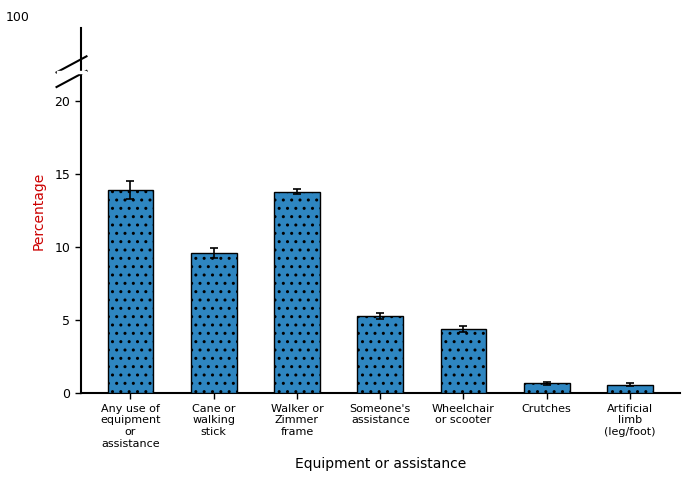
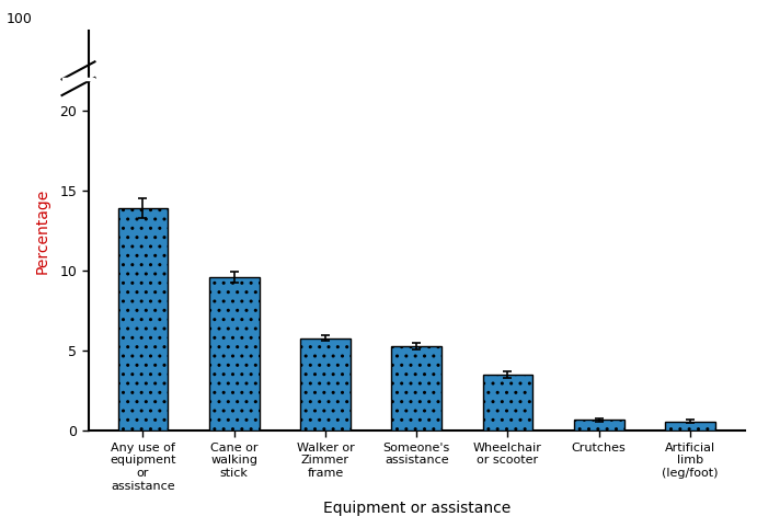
Walker or Zimmer frame: 13.8 -> 5.8
Wheelchair or scooter: 4.4 -> 3.5
